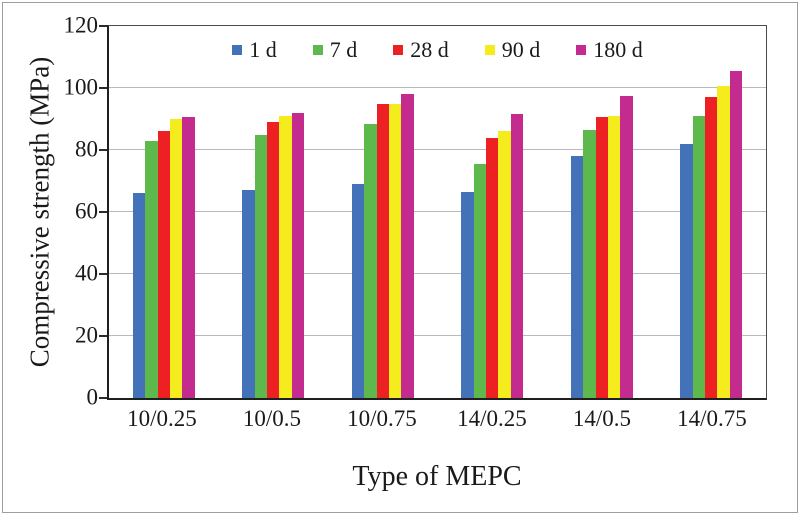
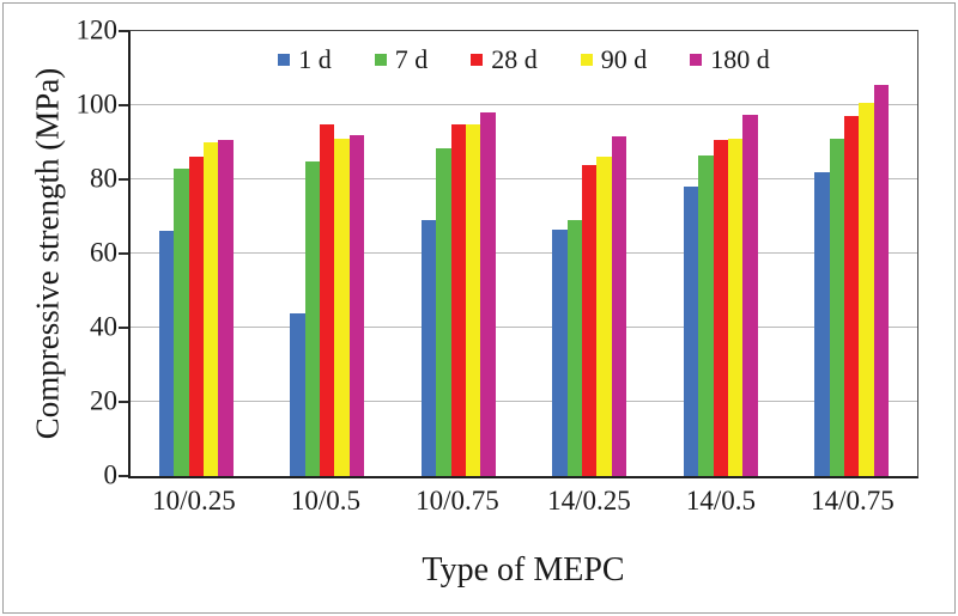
1 d/10/0.5: 67 -> 44
28 d/10/0.5: 89 -> 95
7 d/14/0.25: 76 -> 69
